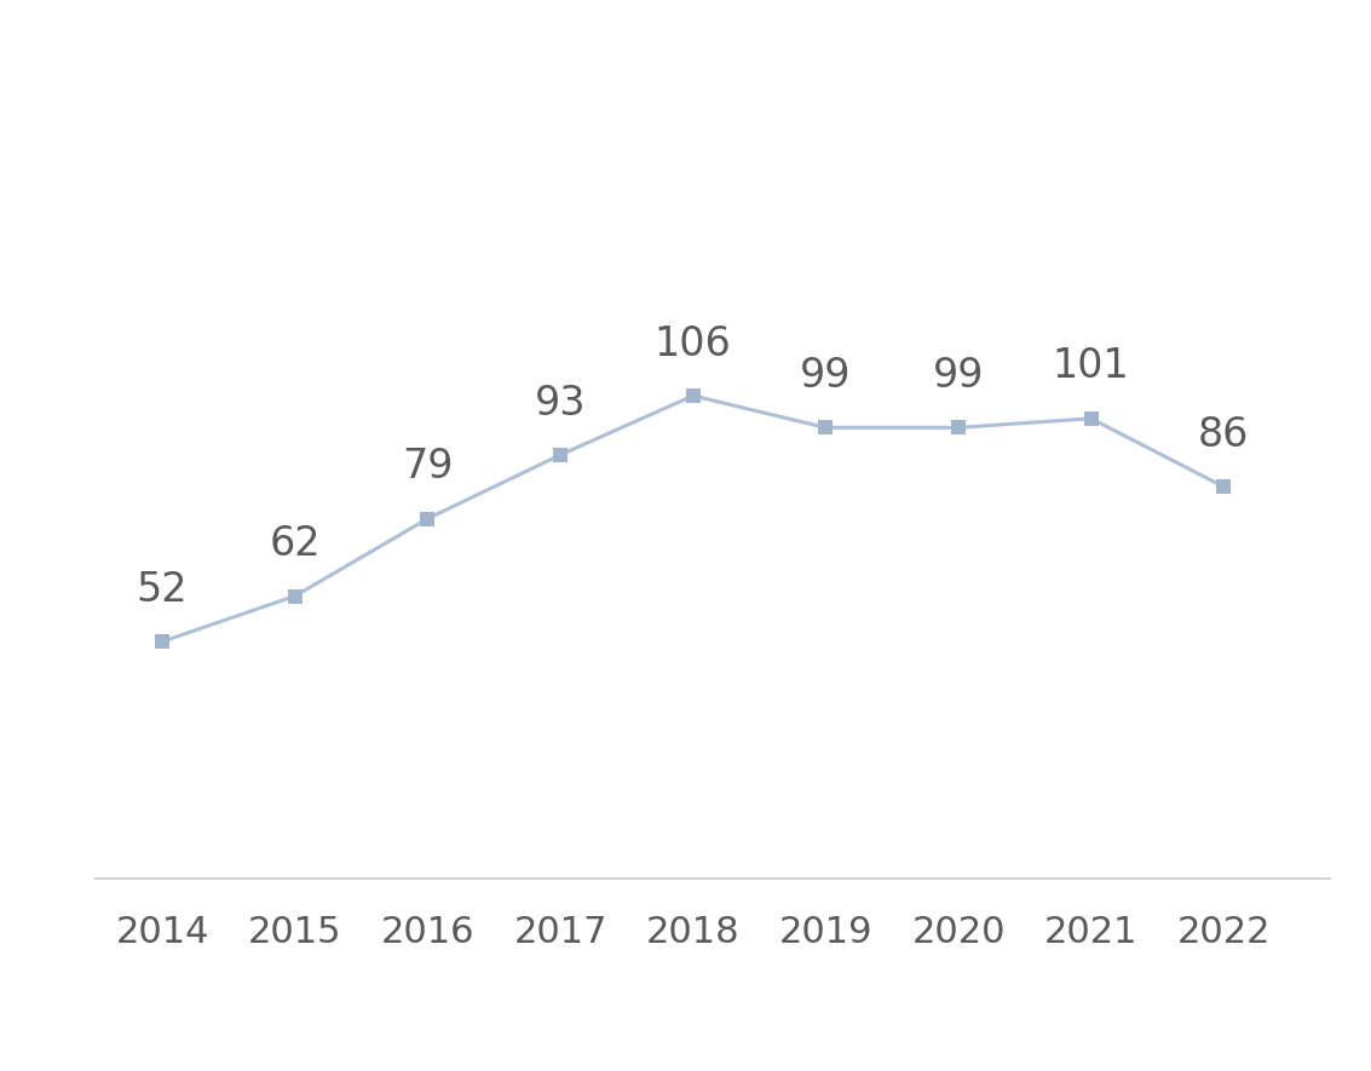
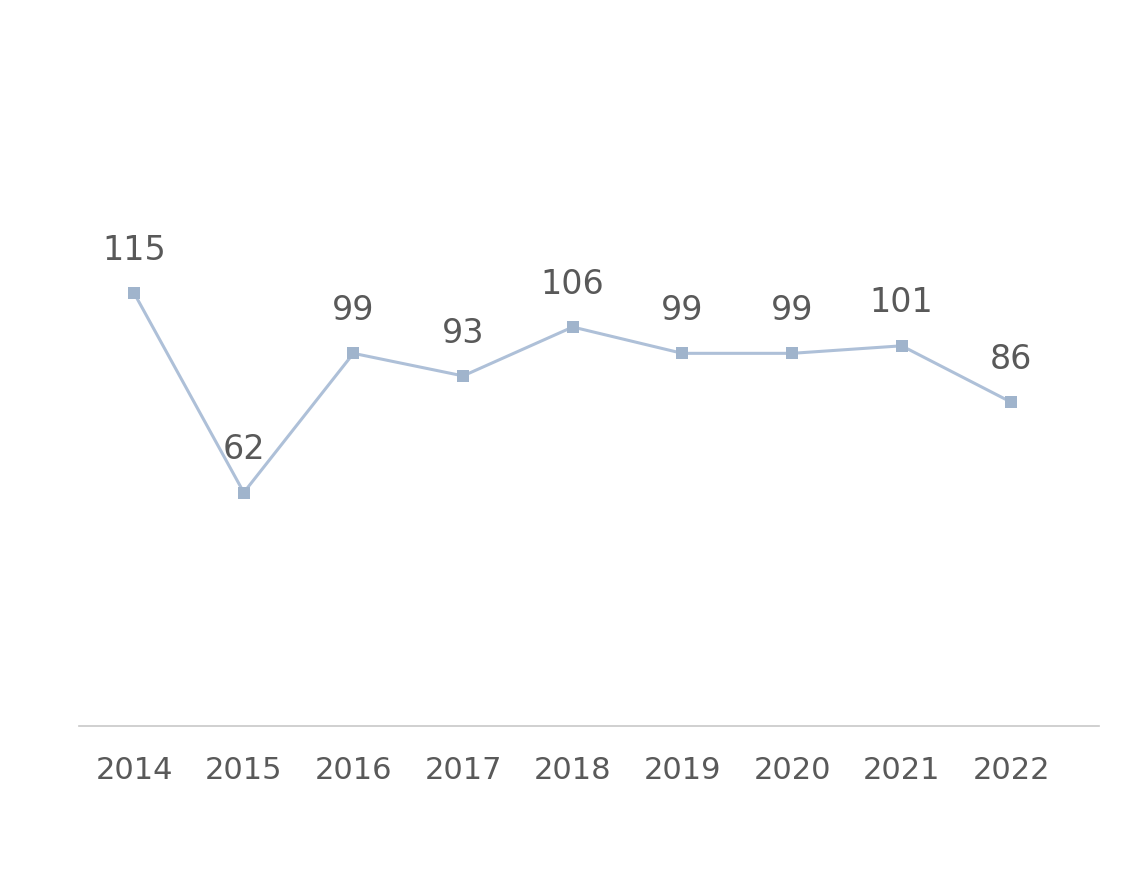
2014: 52 -> 115
2016: 79 -> 99
